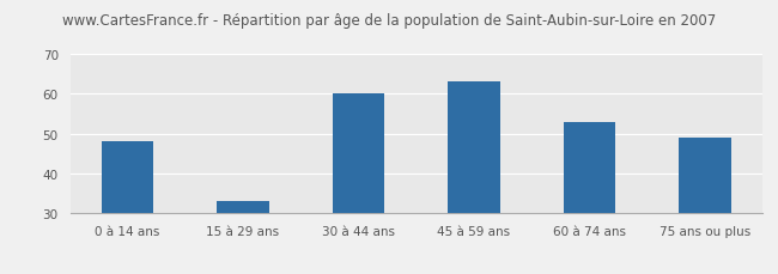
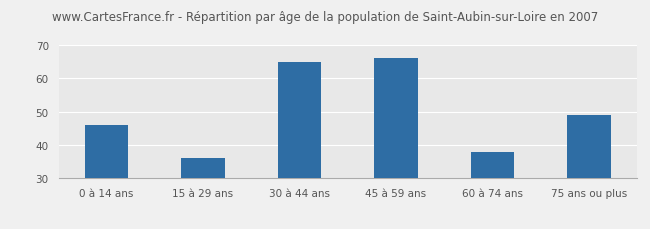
0 à 14 ans: 48 -> 46
15 à 29 ans: 33 -> 36
30 à 44 ans: 60 -> 65
45 à 59 ans: 63 -> 66
60 à 74 ans: 53 -> 38
